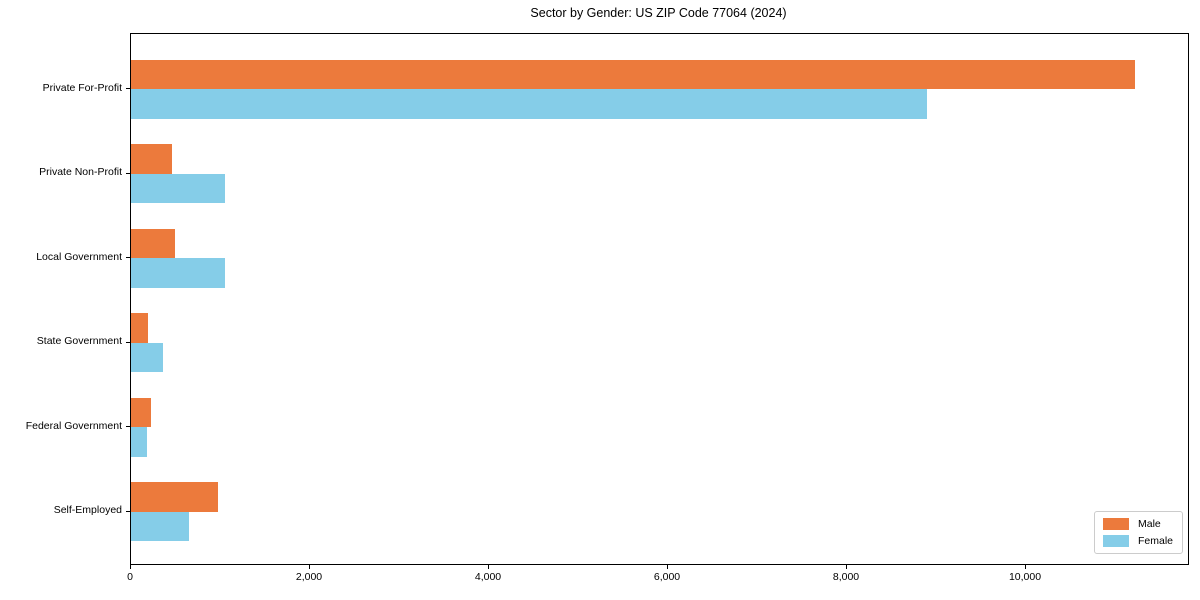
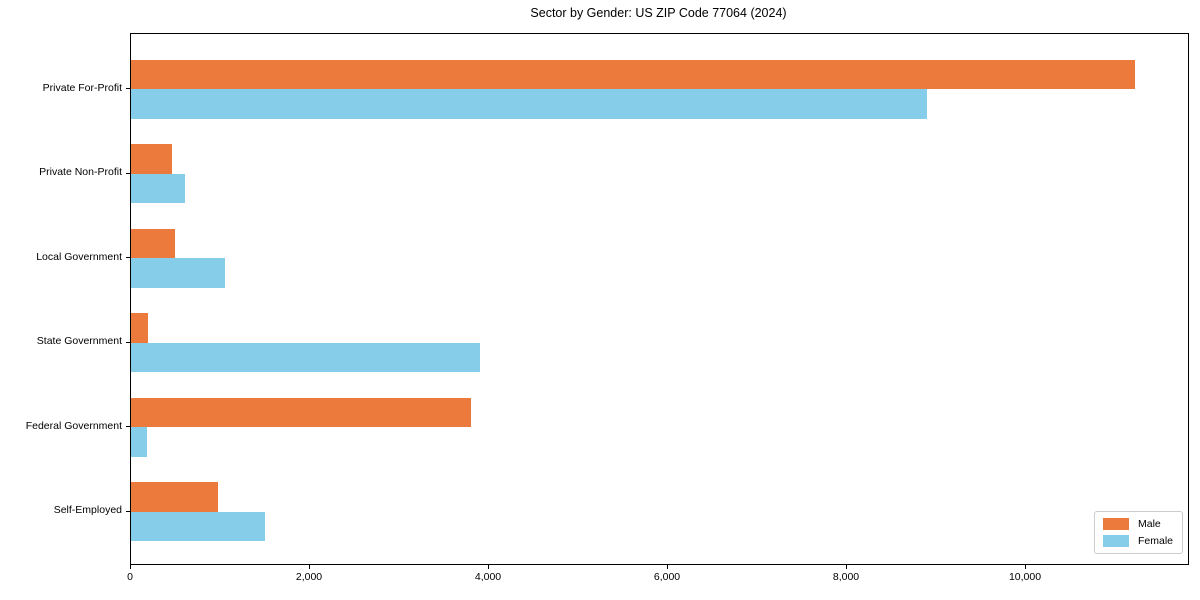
Female/Private Non-Profit: 1000 -> 600
Female/State Government: 400 -> 3900
Male/Federal Government: 200 -> 3800
Female/Self-Employed: 600 -> 1500
